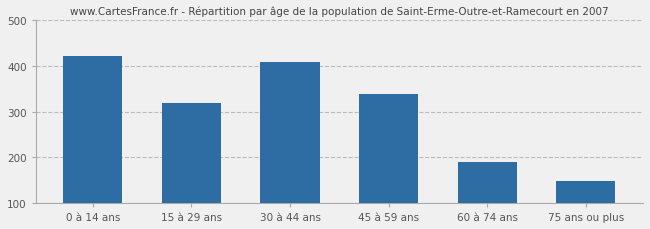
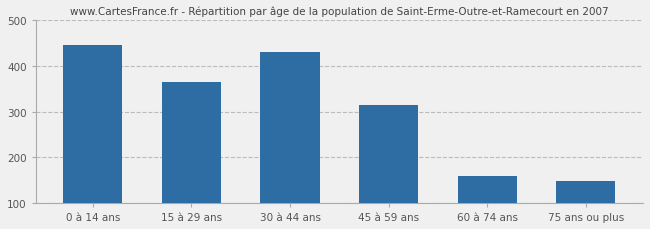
0 à 14 ans: 422 -> 445
15 à 29 ans: 318 -> 365
30 à 44 ans: 408 -> 430
45 à 59 ans: 338 -> 315
60 à 74 ans: 190 -> 160
